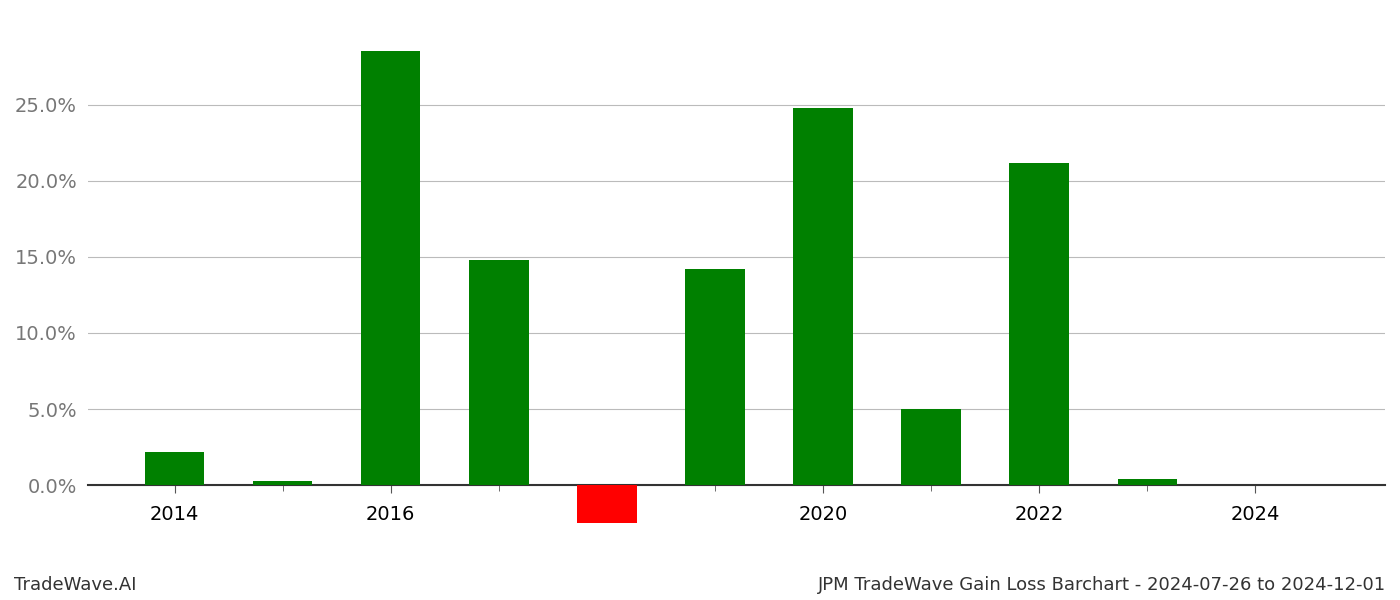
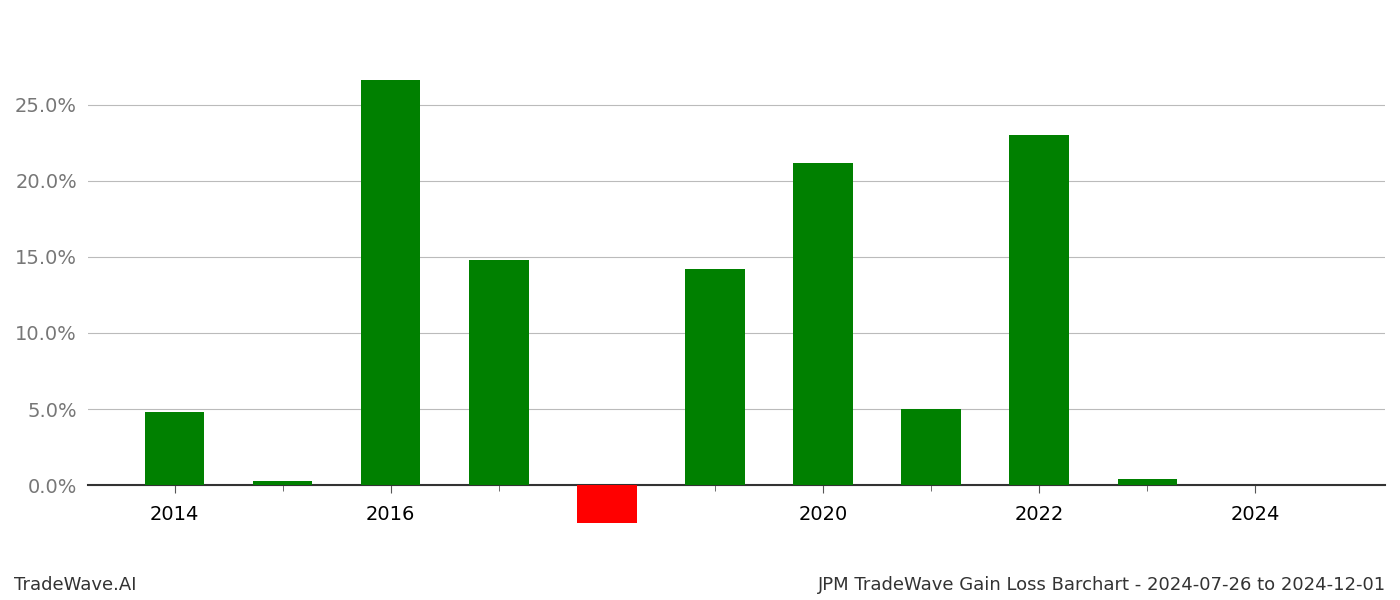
2014: 2.2% -> 4.8%
2016: 28.5% -> 26.6%
2020: 24.8% -> 21.2%
2022: 21.2% -> 23.0%
